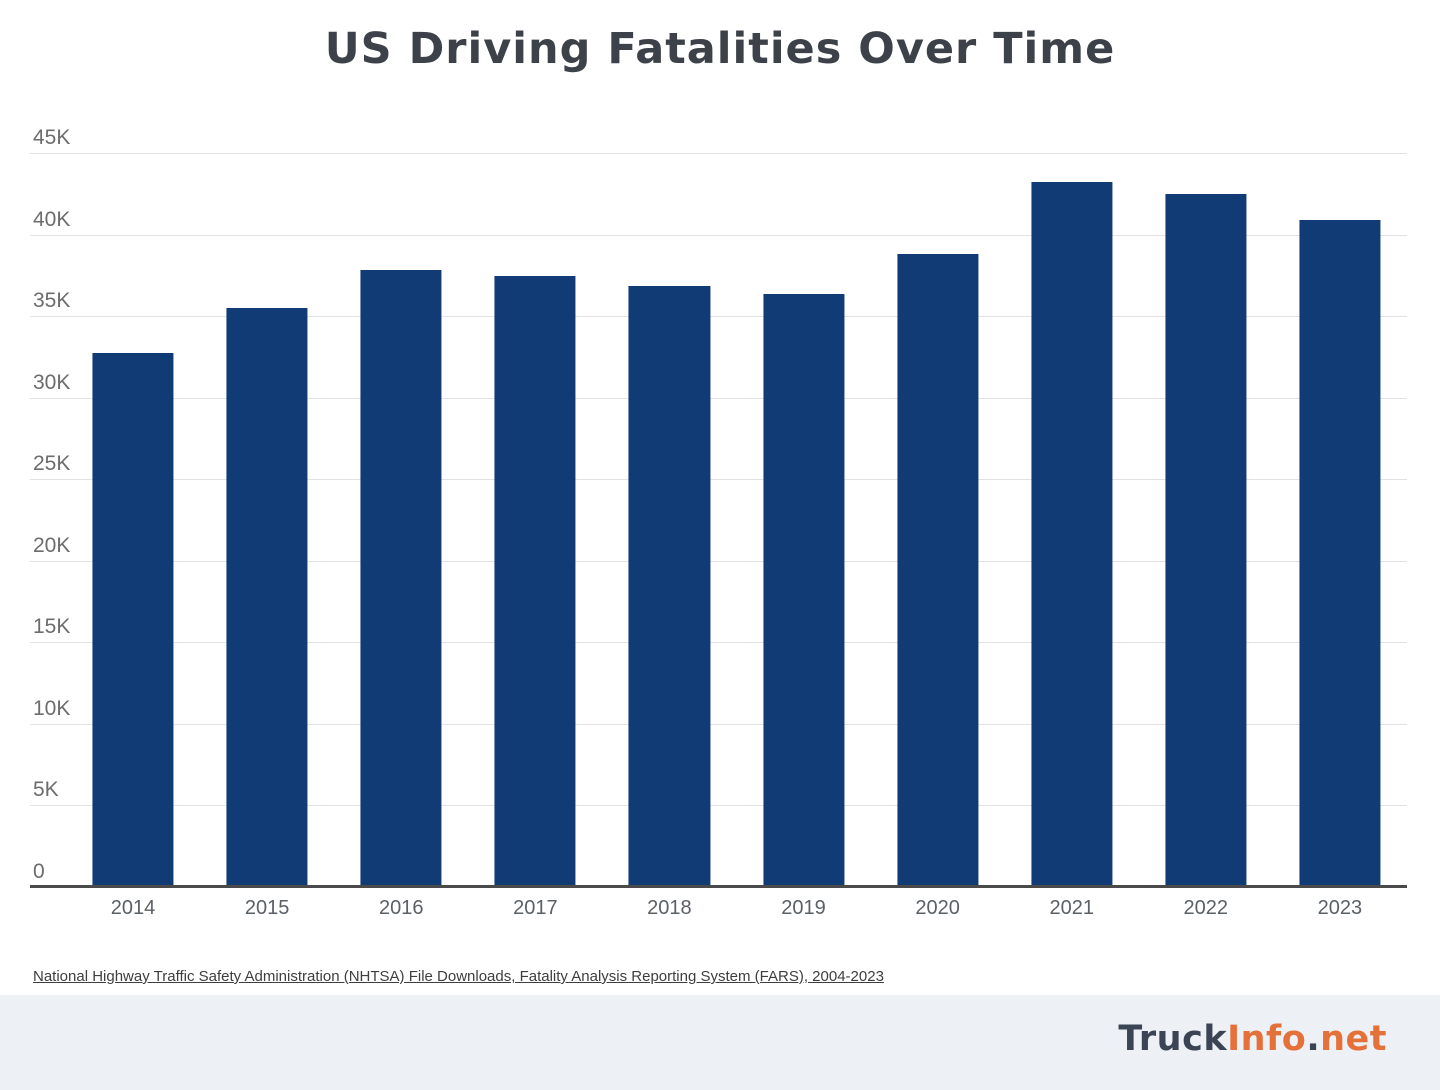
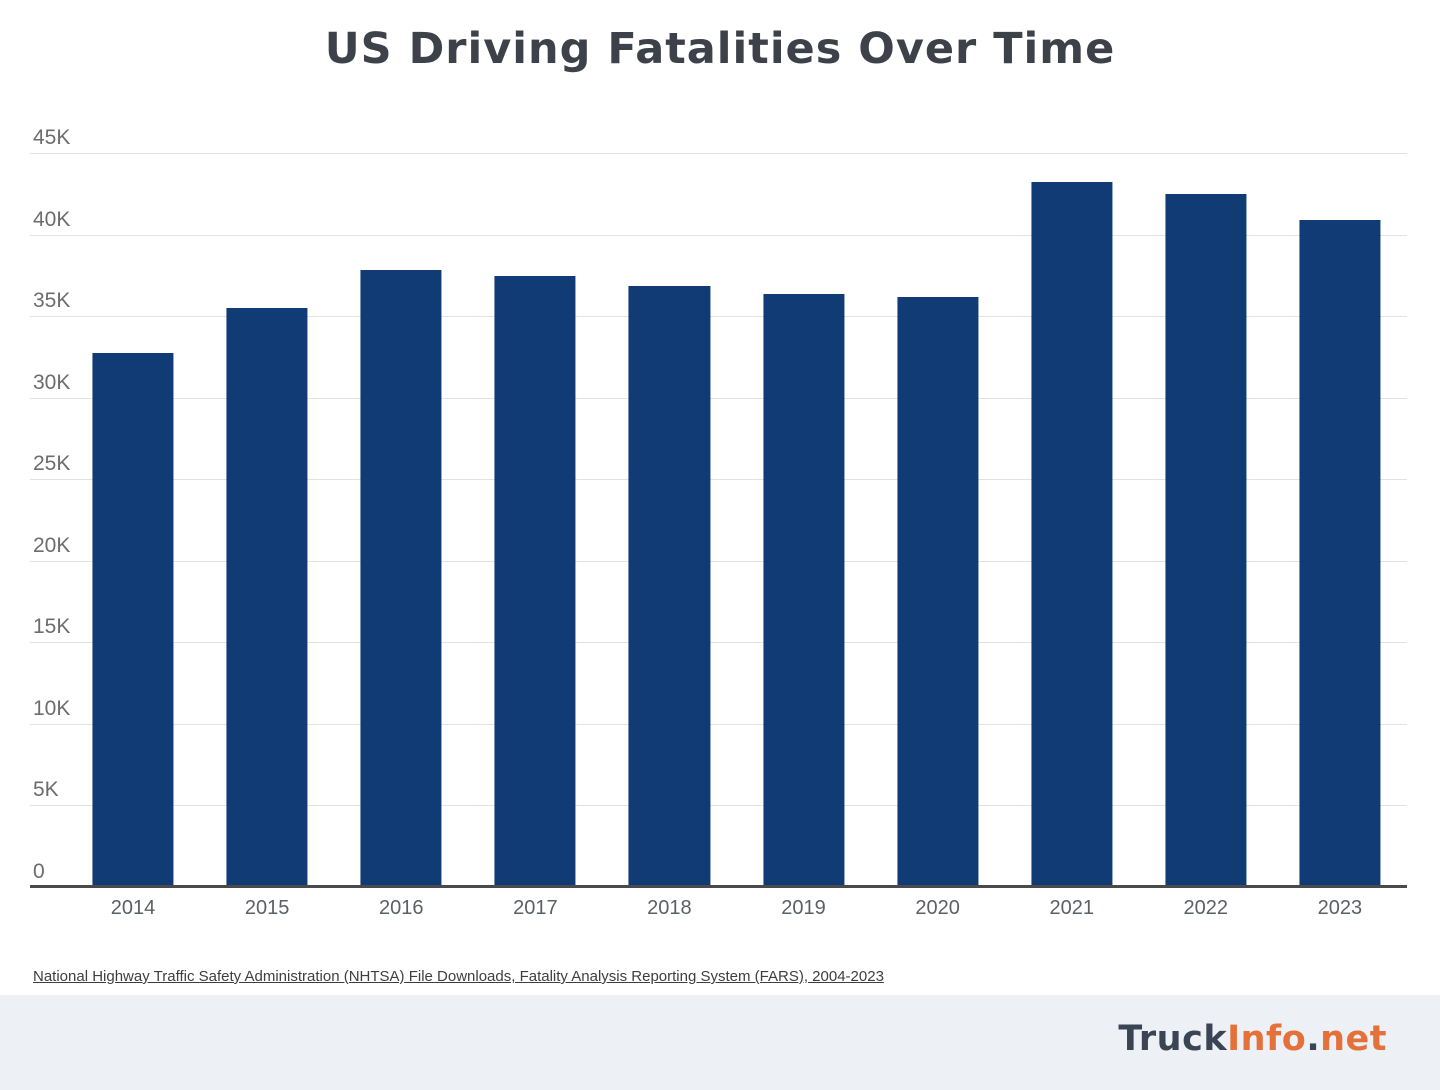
2020: 38.8K -> 36.2K
